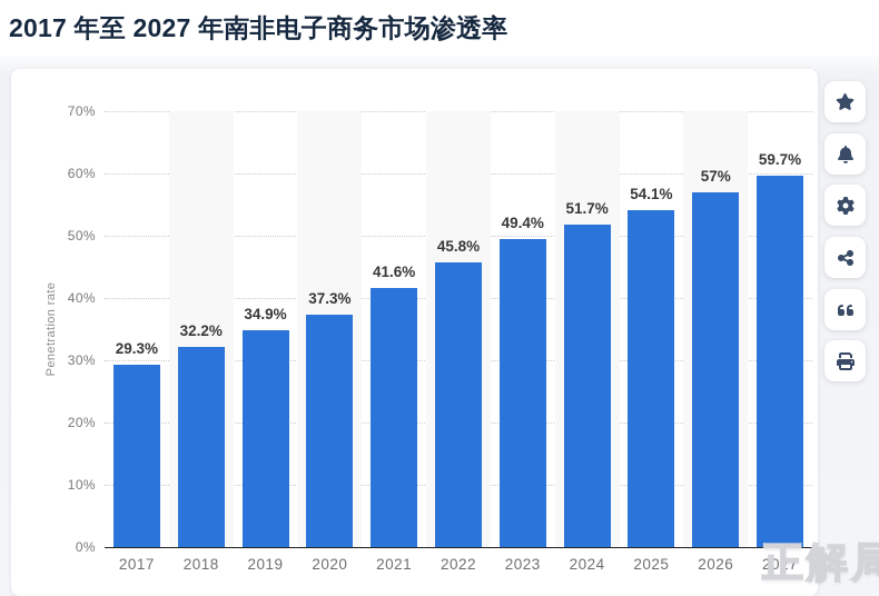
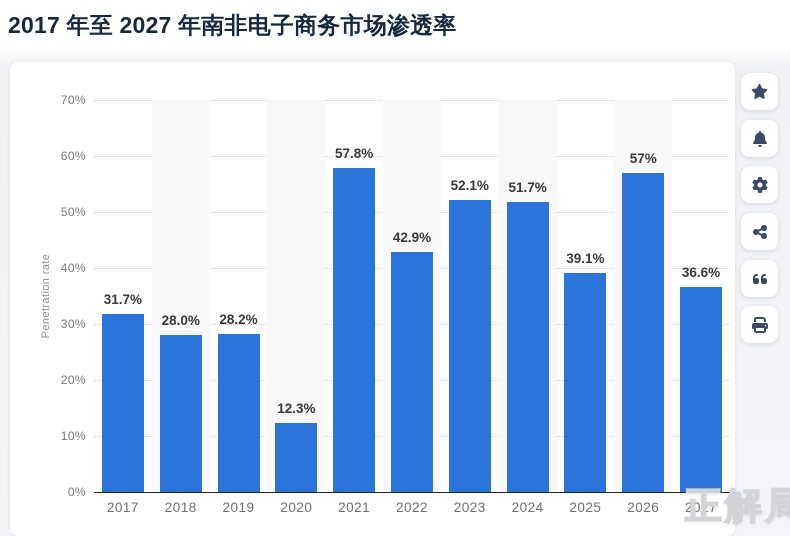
2017: 29.3% -> 31.7%
2018: 32.2% -> 28.0%
2019: 34.9% -> 28.2%
2020: 37.3% -> 12.3%
2021: 41.6% -> 57.8%
2022: 45.8% -> 42.9%
2023: 49.4% -> 52.1%
2025: 54.1% -> 39.1%
2027: 59.7% -> 36.6%
